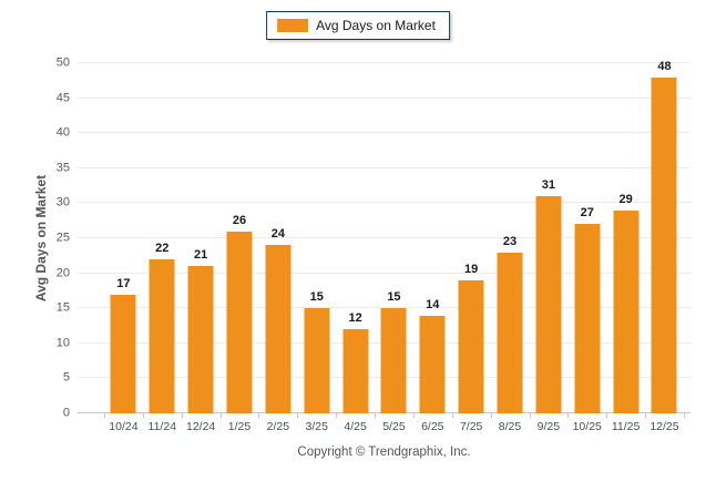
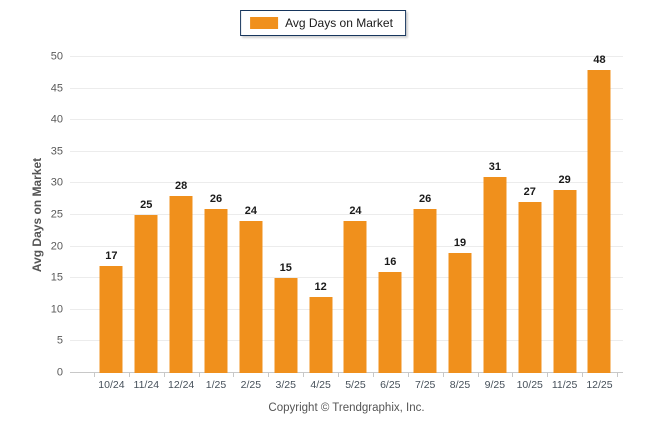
11/24: 22 -> 25
12/24: 21 -> 28
5/25: 15 -> 24
6/25: 14 -> 16
7/25: 19 -> 26
8/25: 23 -> 19
